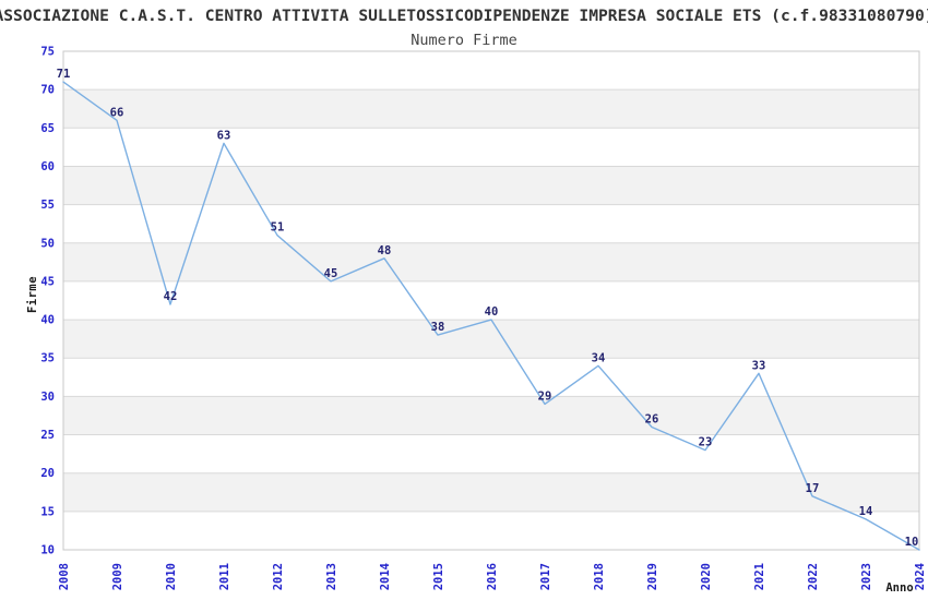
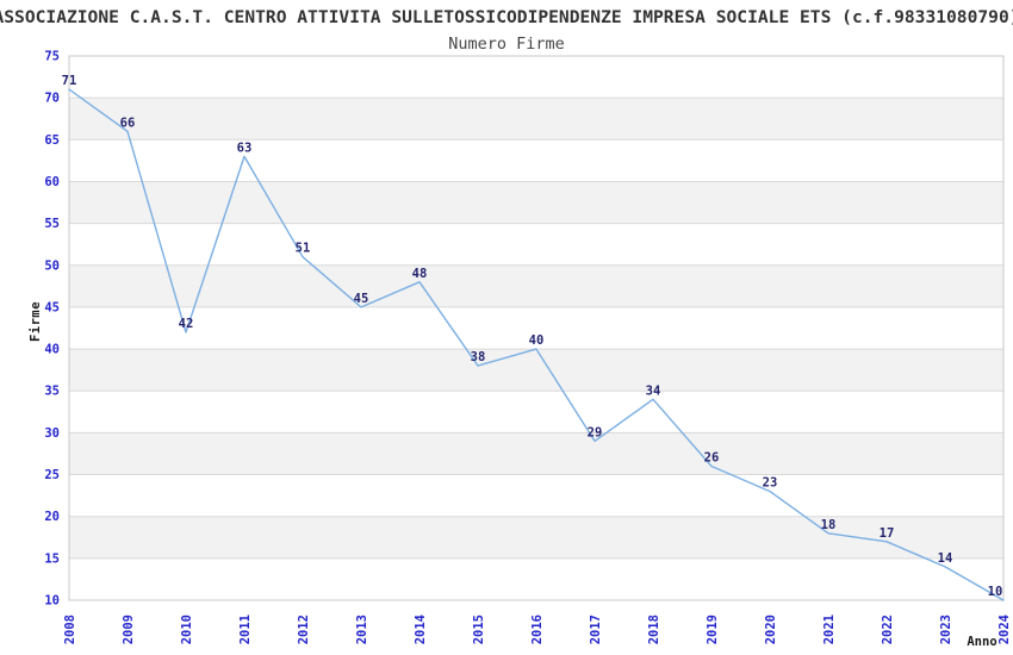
2021: 33 -> 18
